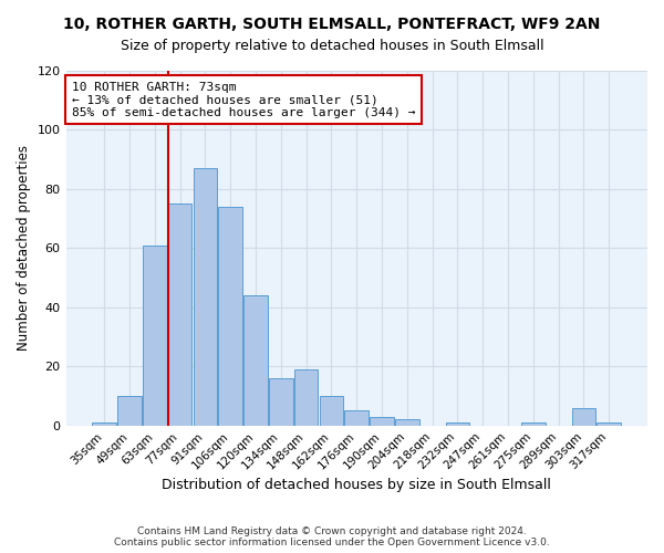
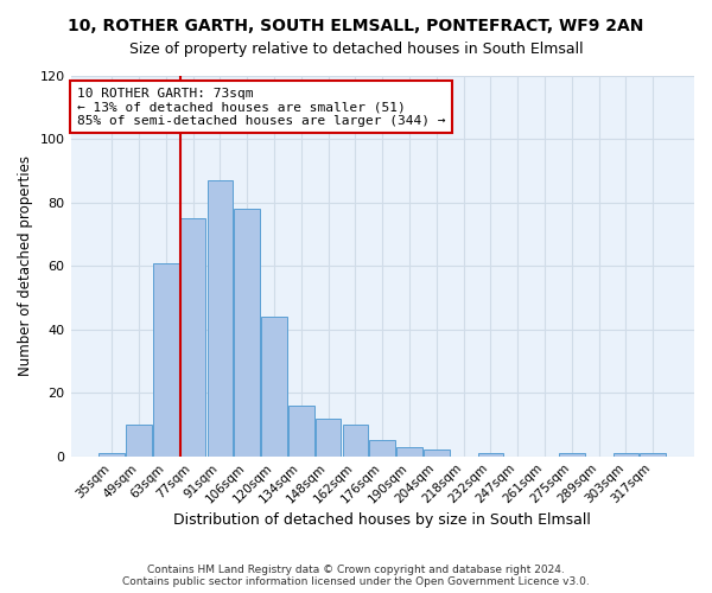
106sqm: 74 -> 78
148sqm: 19 -> 12
303sqm: 6 -> 1
